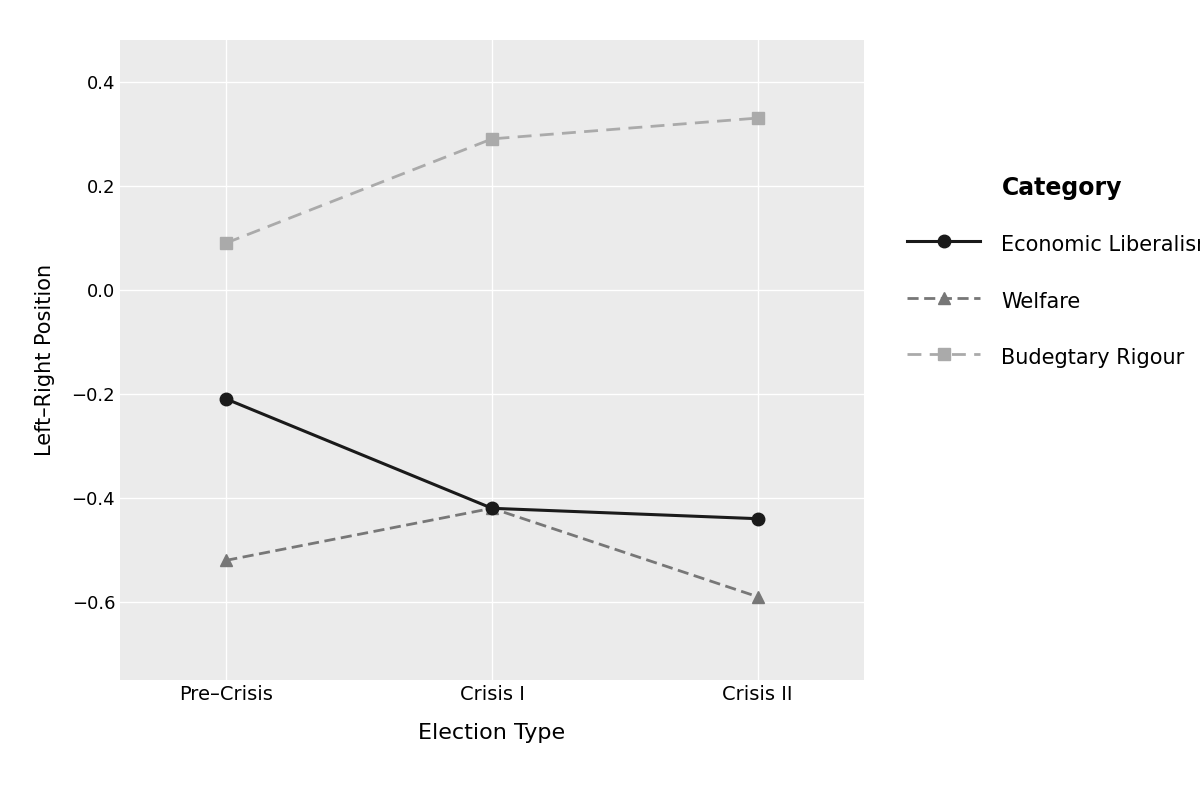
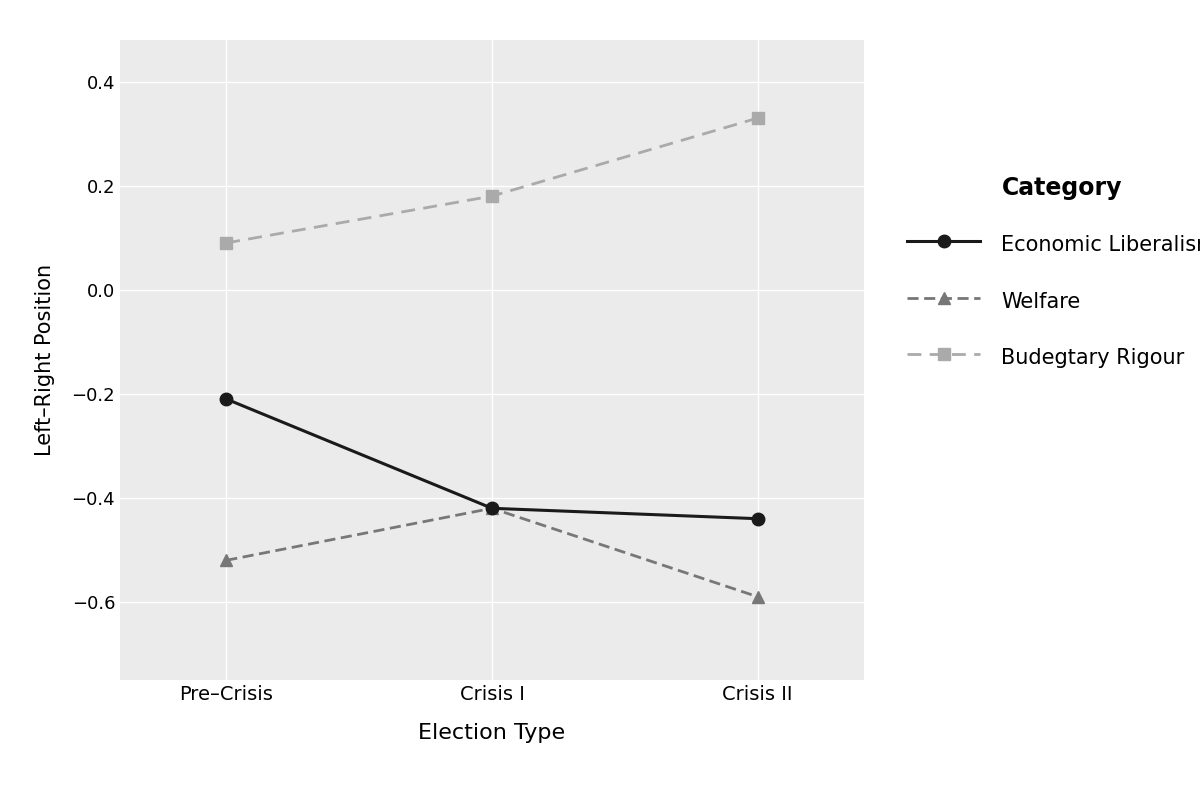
Budegtary Rigour/Crisis I: 0.29 -> 0.18
